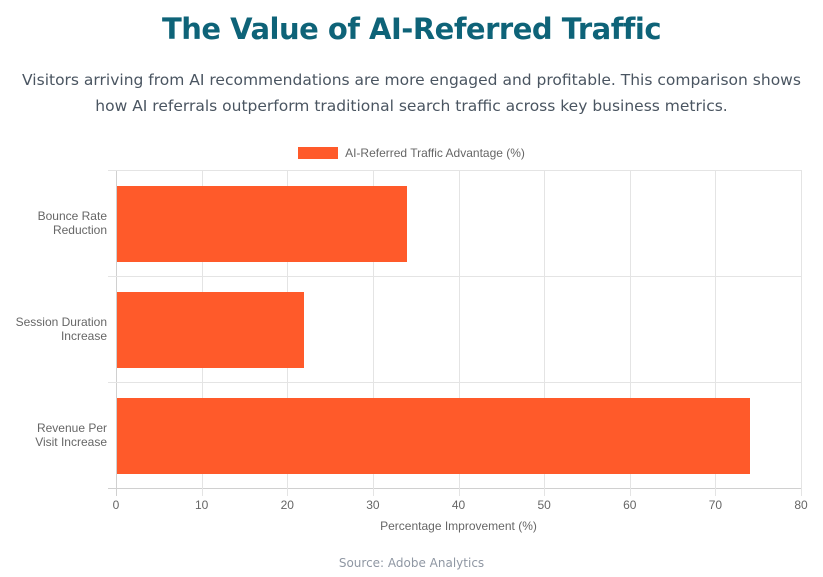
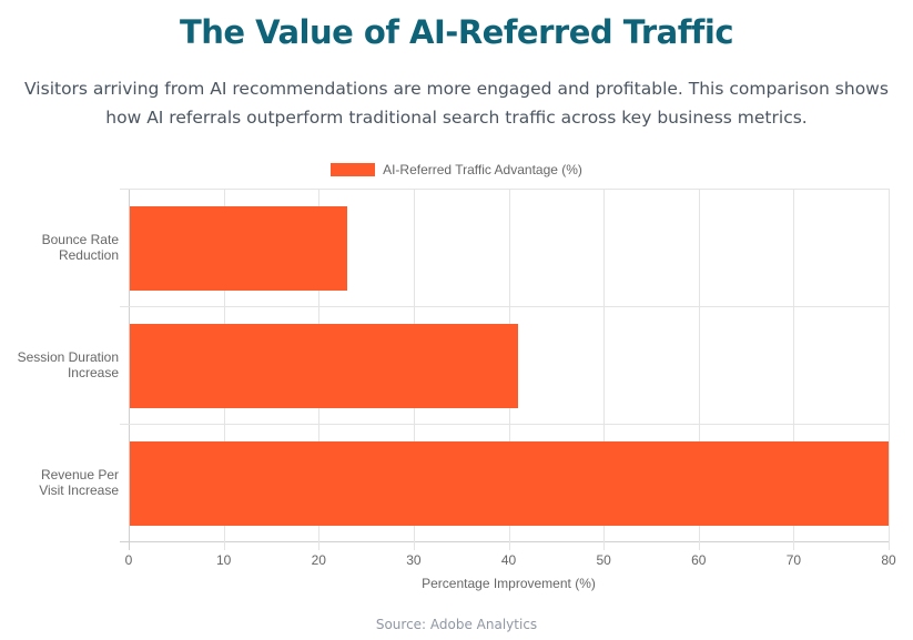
Bounce Rate Reduction: 34 -> 23
Session Duration Increase: 22 -> 41
Revenue Per Visit Increase: 74 -> 80
